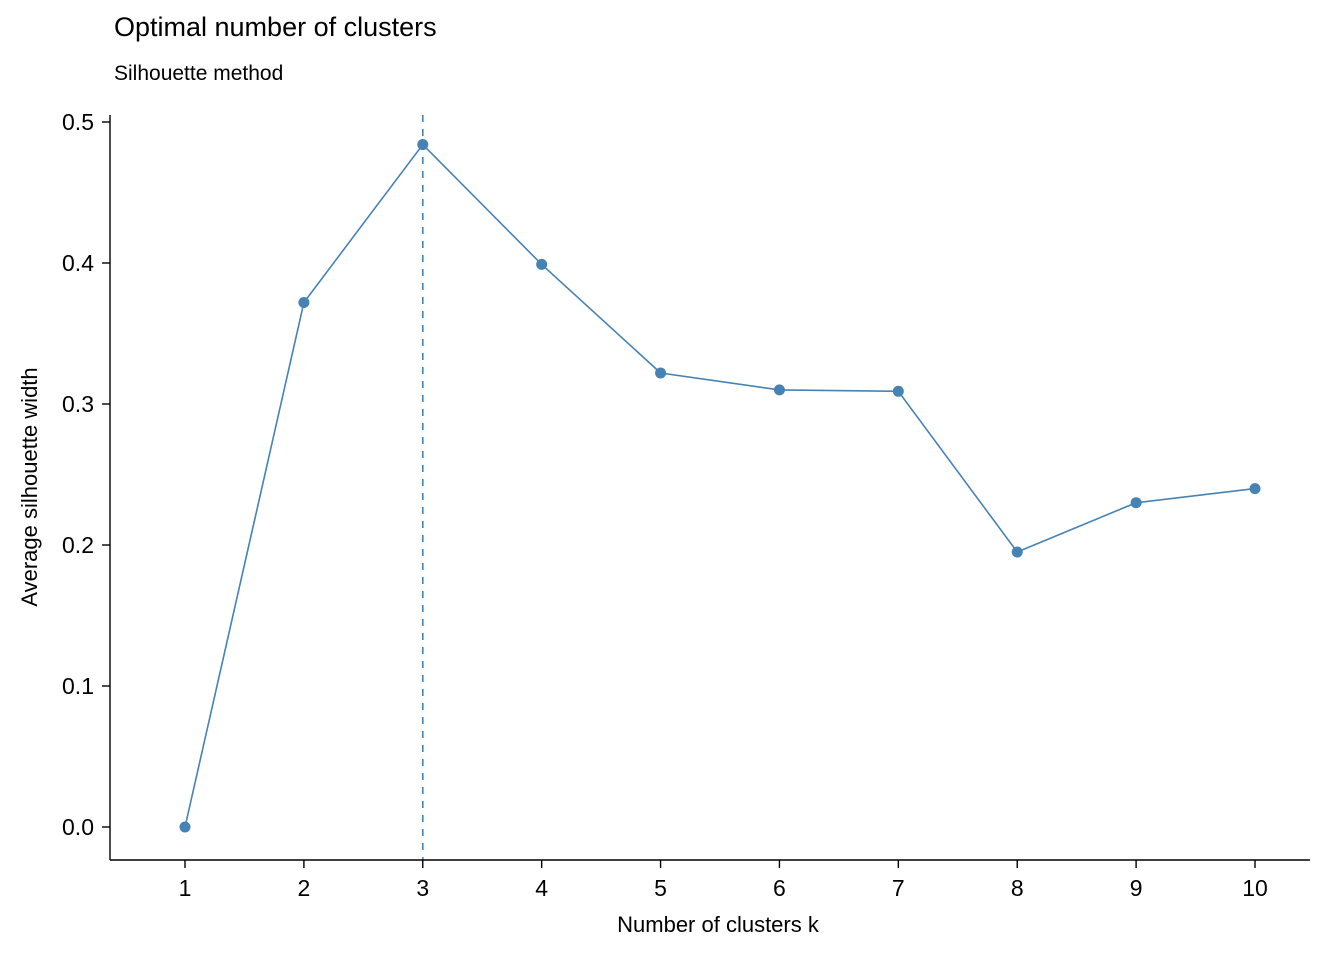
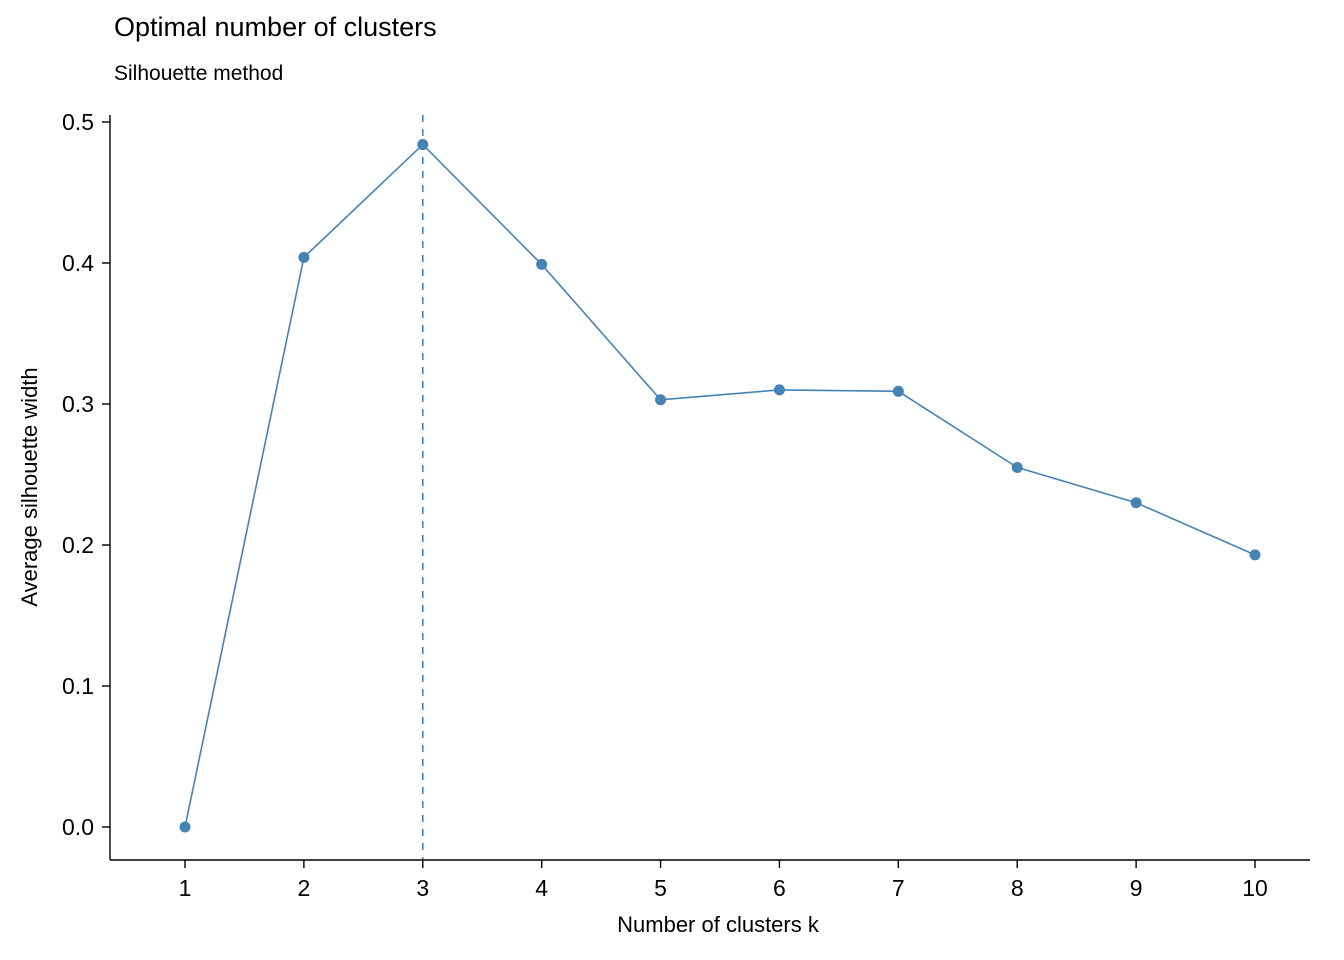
2: 0.372 -> 0.404
5: 0.322 -> 0.303
8: 0.195 -> 0.255
10: 0.240 -> 0.193
